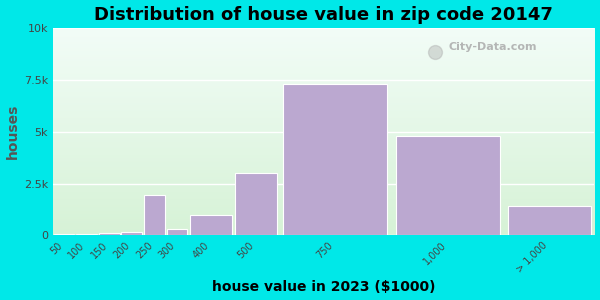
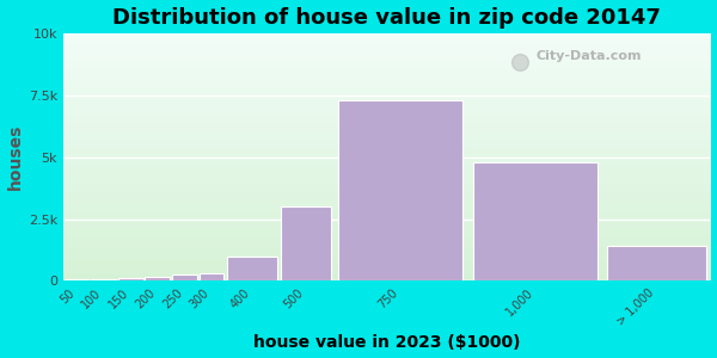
250: 1.95k -> 0.24k
